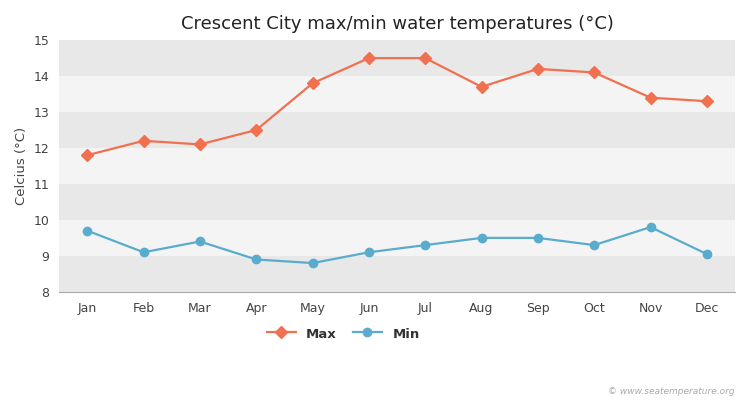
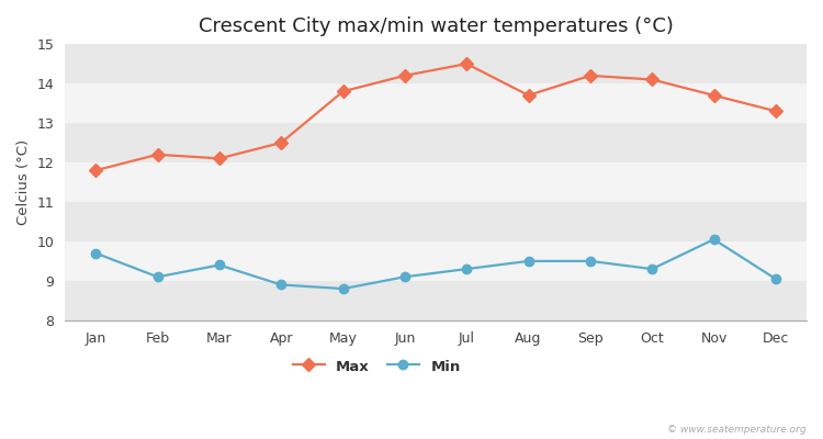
Max/Jun: 14.5 -> 14.2
Max/Nov: 13.4 -> 13.7
Min/Nov: 9.80 -> 10.05
